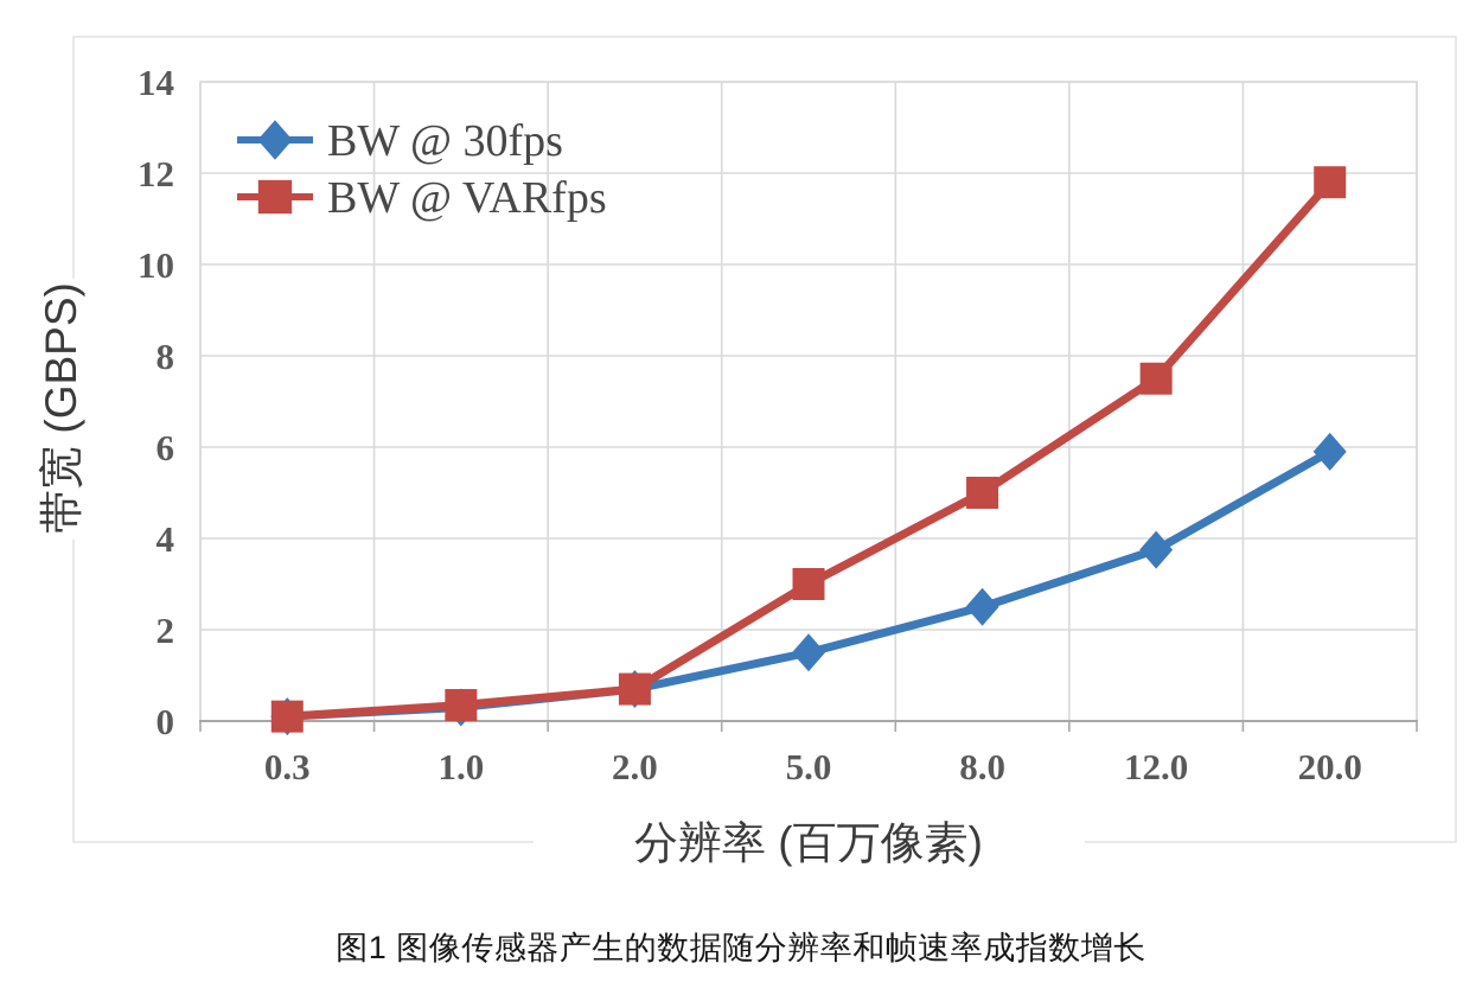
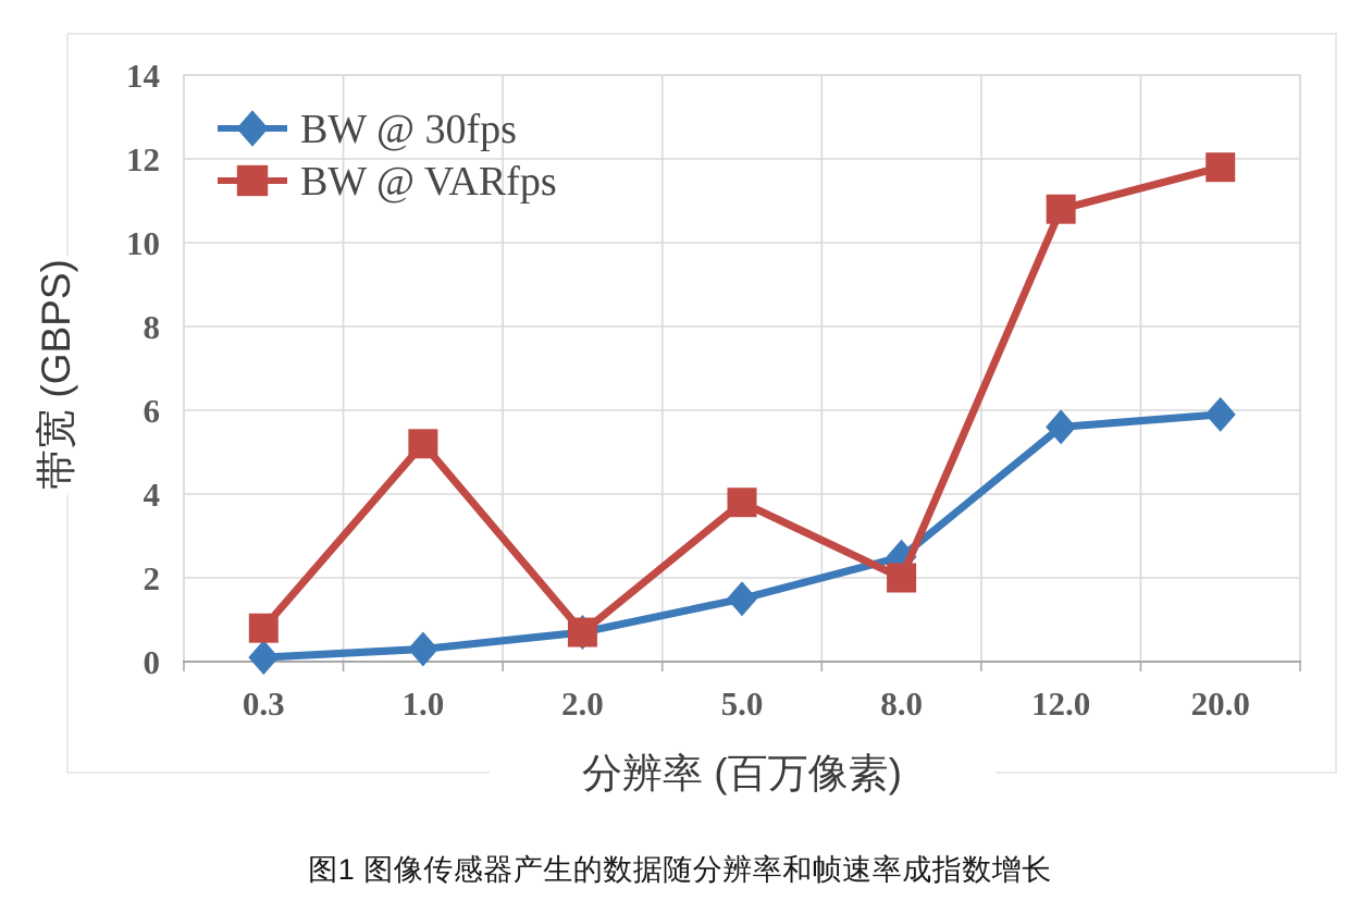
BW @ VARfps/0.3: 0.1 -> 0.8
BW @ VARfps/1.0: 0.3 -> 5.2
BW @ VARfps/5.0: 3.0 -> 3.8
BW @ VARfps/8.0: 5.0 -> 2.0
BW @ 30fps/12.0: 3.8 -> 5.6
BW @ VARfps/12.0: 7.5 -> 10.8
